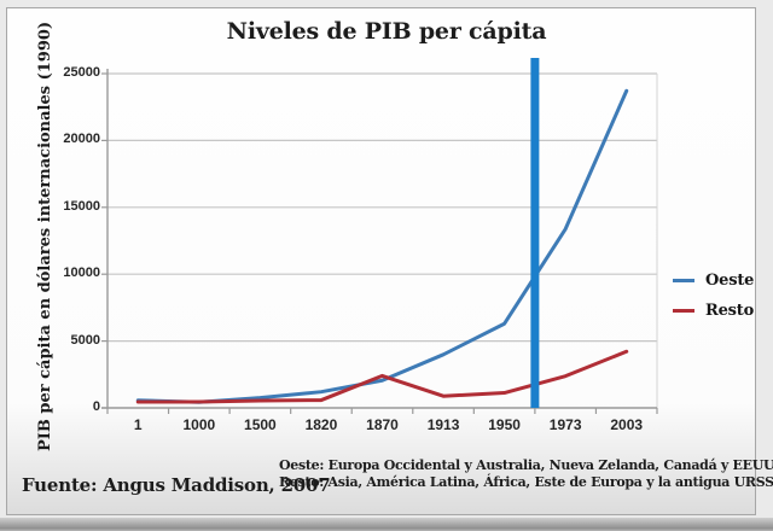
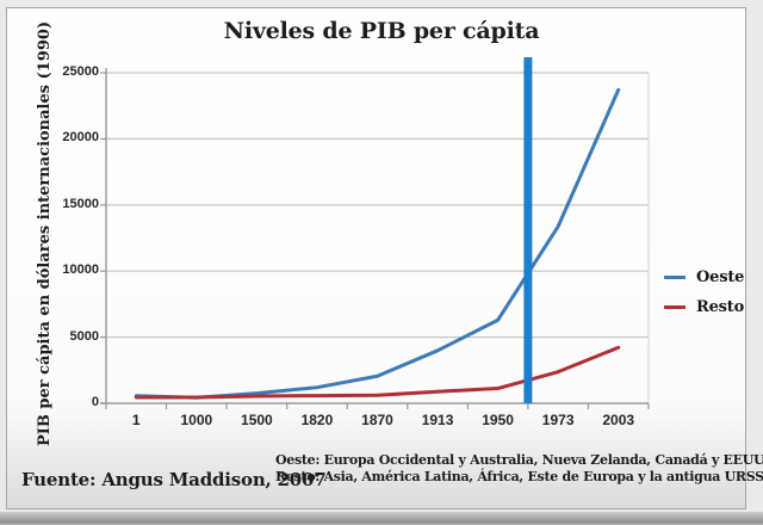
Resto/1870: 2400 -> 600
